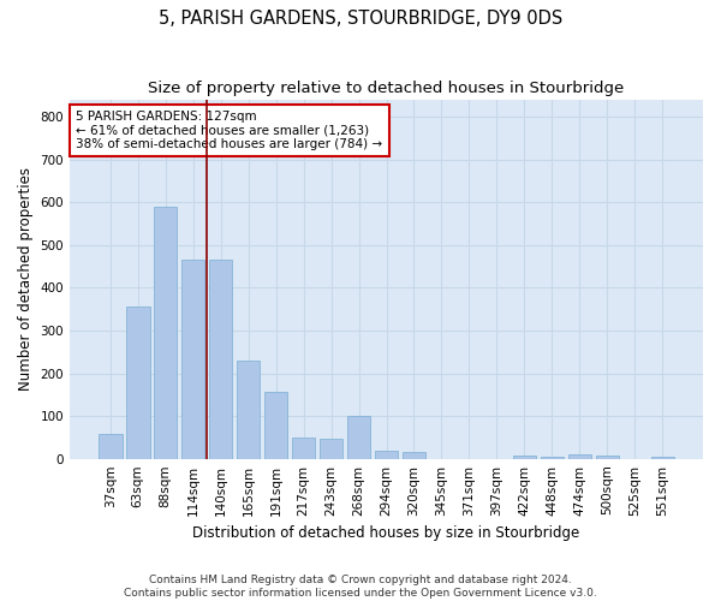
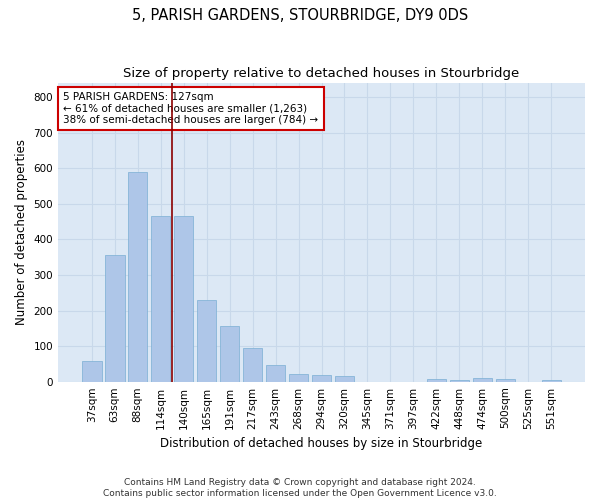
217sqm: 50 -> 95
268sqm: 100 -> 22
